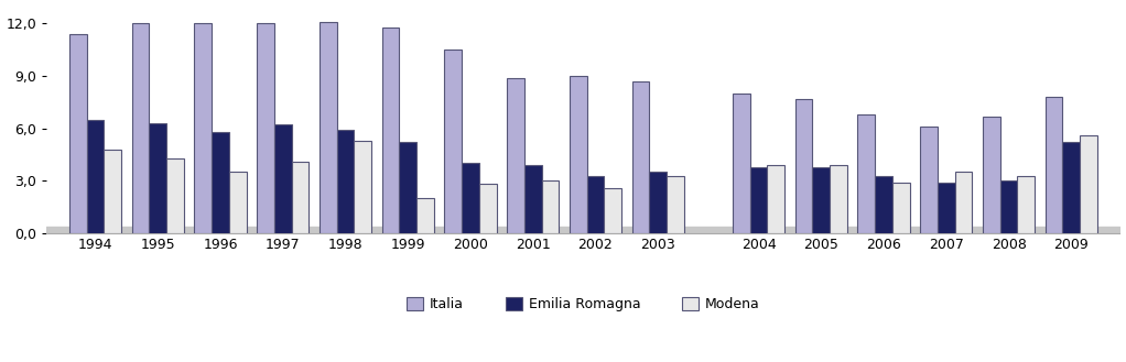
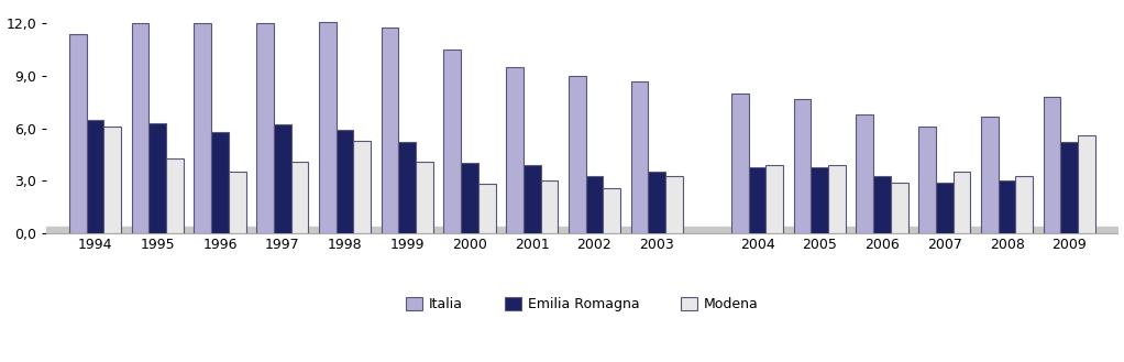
Modena/1994: 4,8 -> 6,1
Modena/1999: 2,0 -> 4,1
Italia/2001: 8,9 -> 9,5
